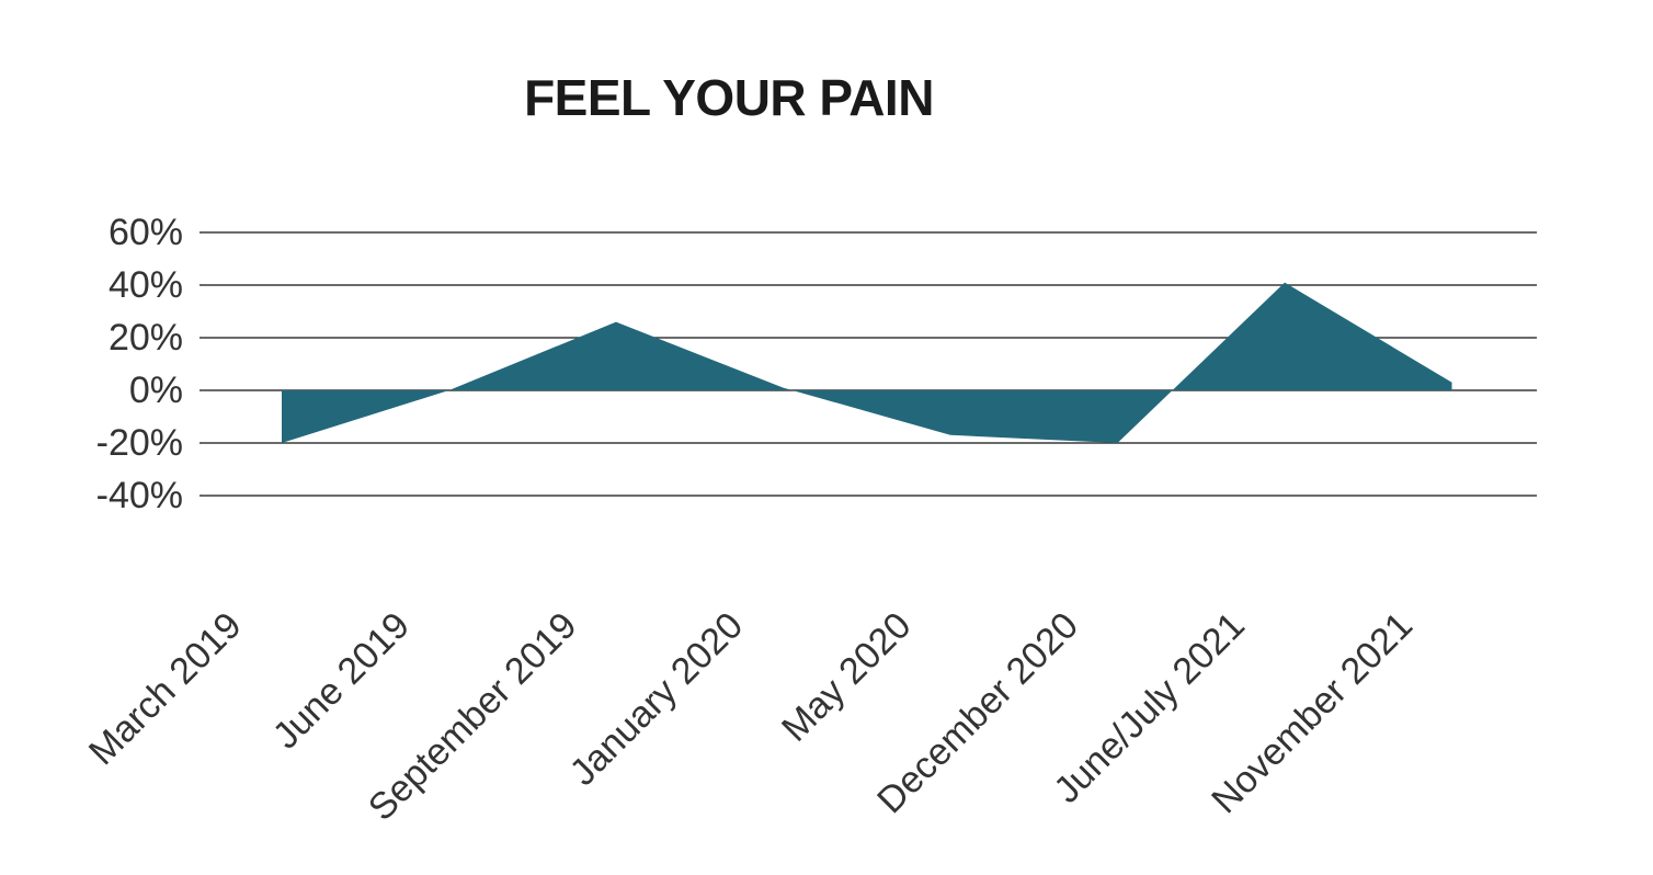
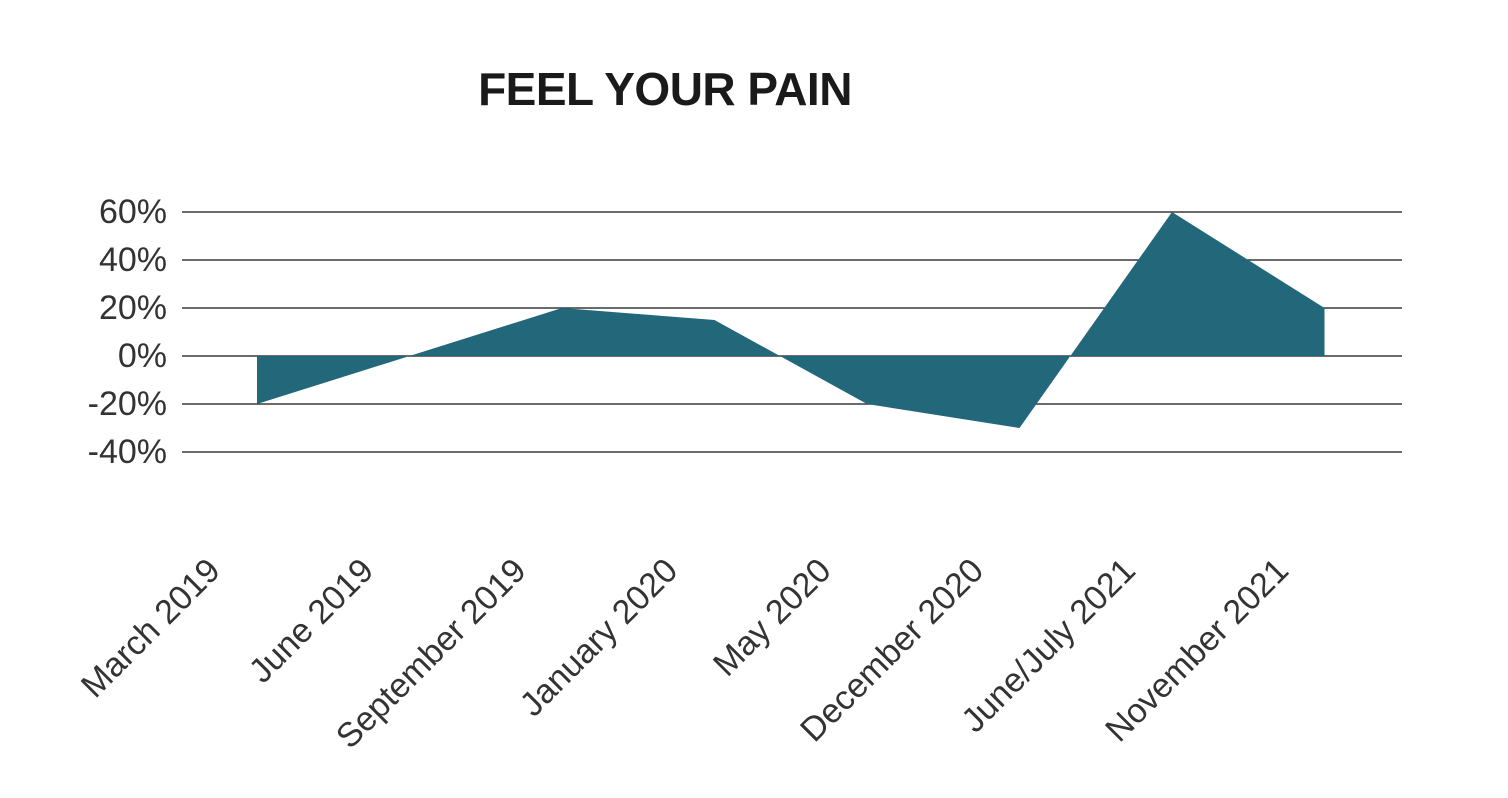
September 2019: 26% -> 20%
January 2020: 1% -> 15%
May 2020: -17% -> -20%
December 2020: -20% -> -30%
June/July 2021: 41% -> 60%
November 2021: 3% -> 20%
